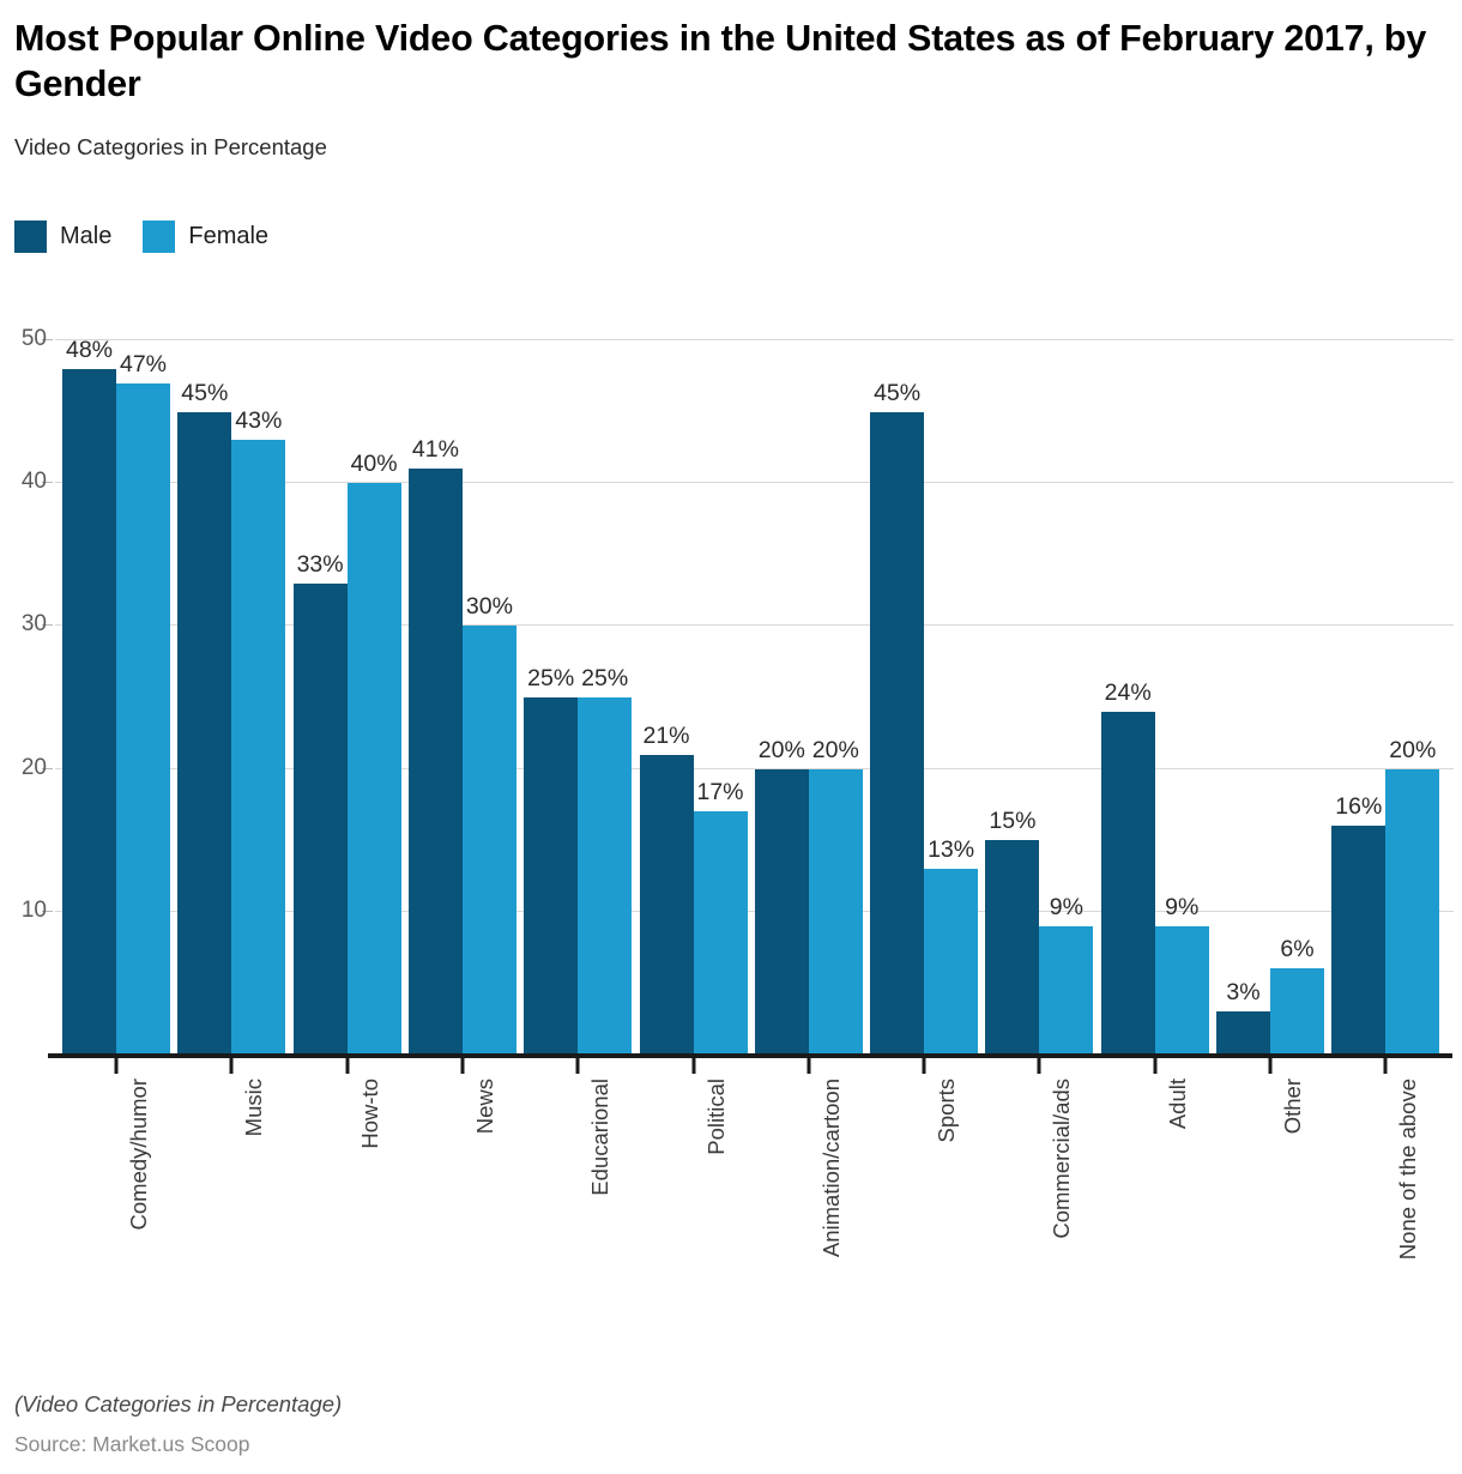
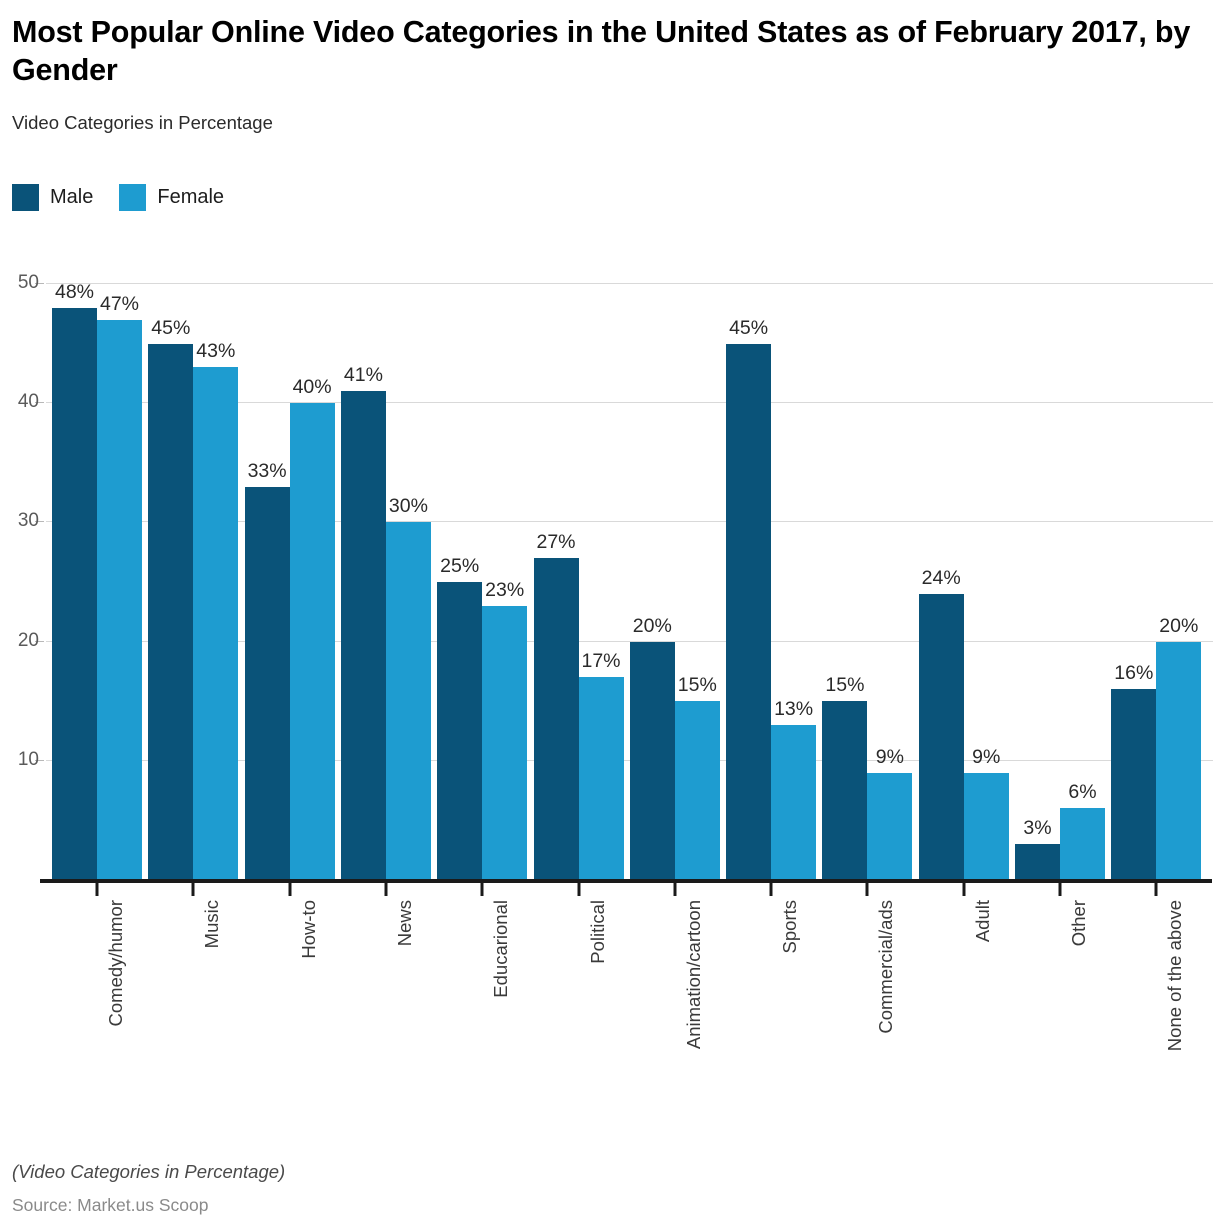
Female/Educarional: 25% -> 23%
Male/Political: 21% -> 27%
Female/Animation/cartoon: 20% -> 15%
